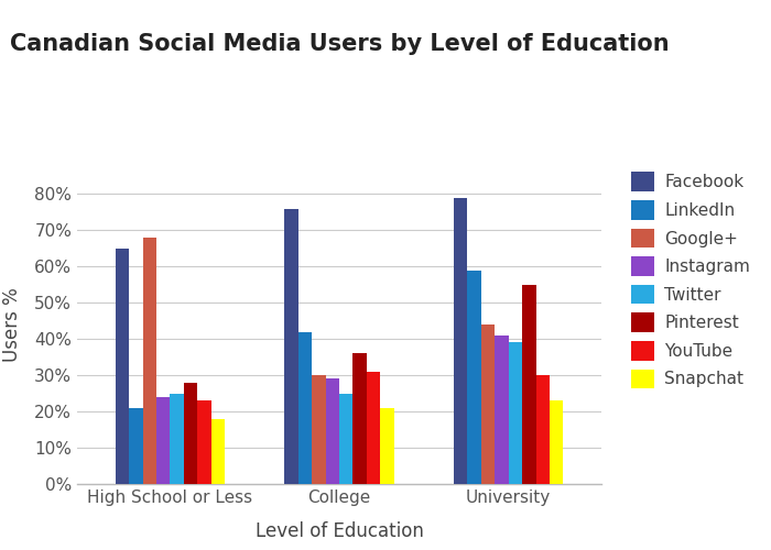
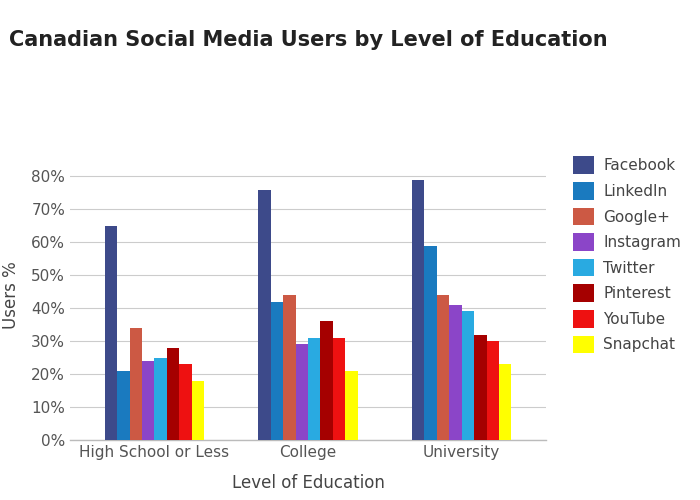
Google+/High School or Less: 68% -> 34%
Google+/College: 30% -> 44%
Twitter/College: 25% -> 31%
Pinterest/University: 55% -> 32%
